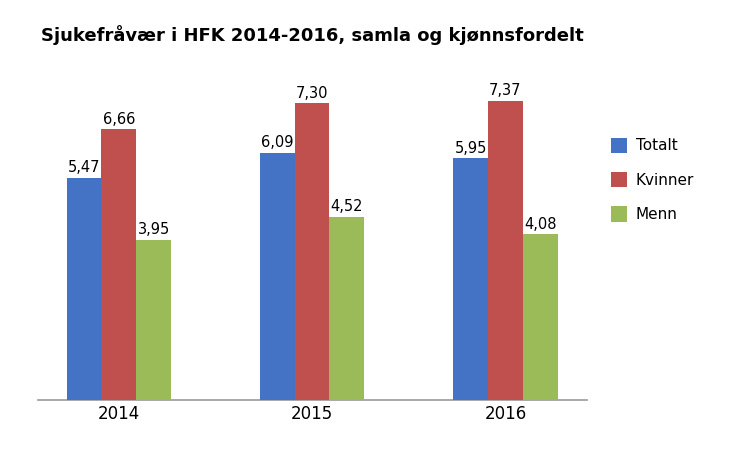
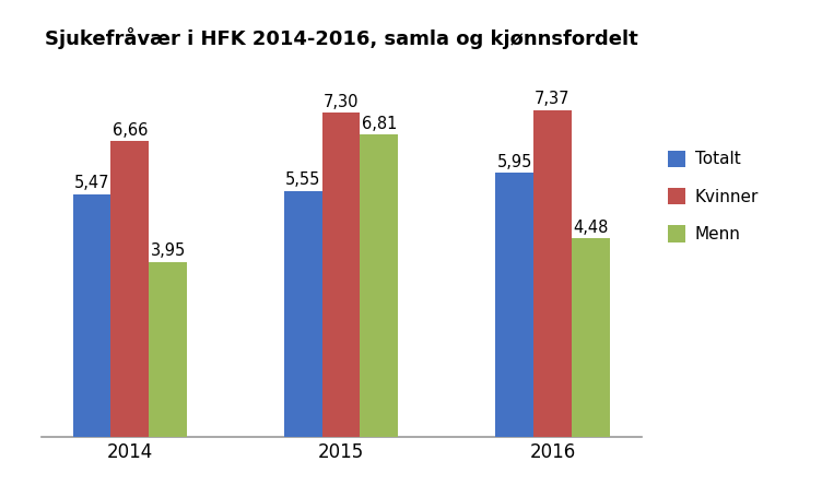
Totalt/2015: 6,09 -> 5,55
Menn/2015: 4,52 -> 6,81
Menn/2016: 4,08 -> 4,48
